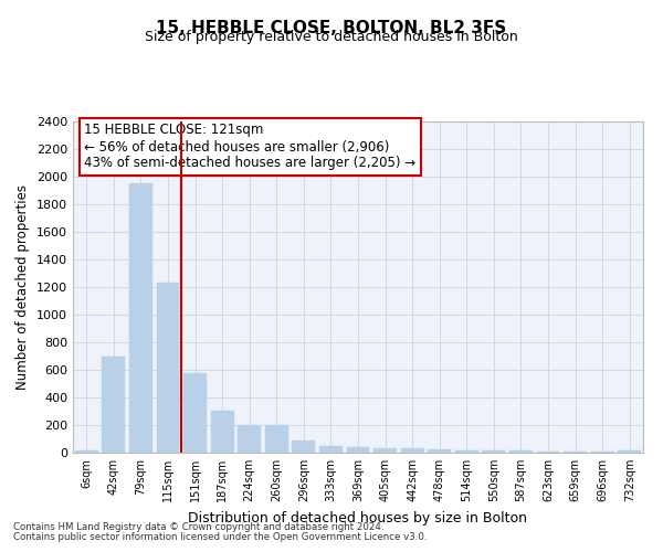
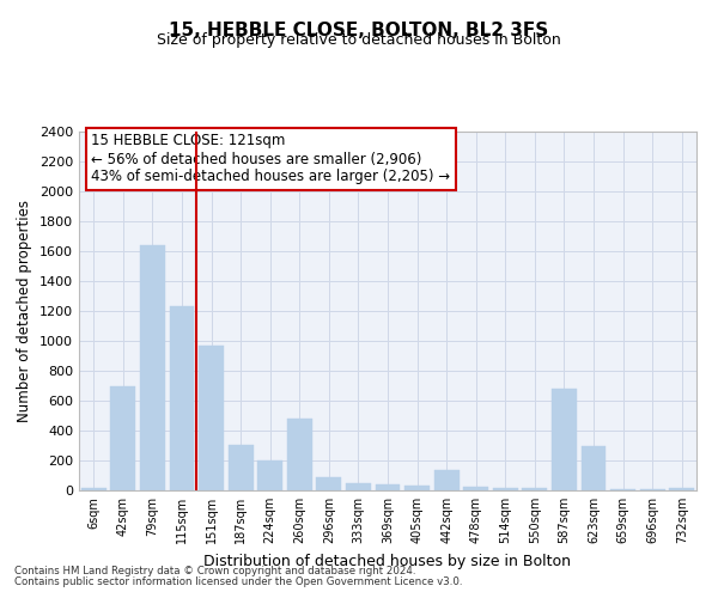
79sqm: 1950 -> 1640
151sqm: 580 -> 970
260sqm: 200 -> 480
442sqm: 30 -> 140
587sqm: 20 -> 680
623sqm: 10 -> 300
